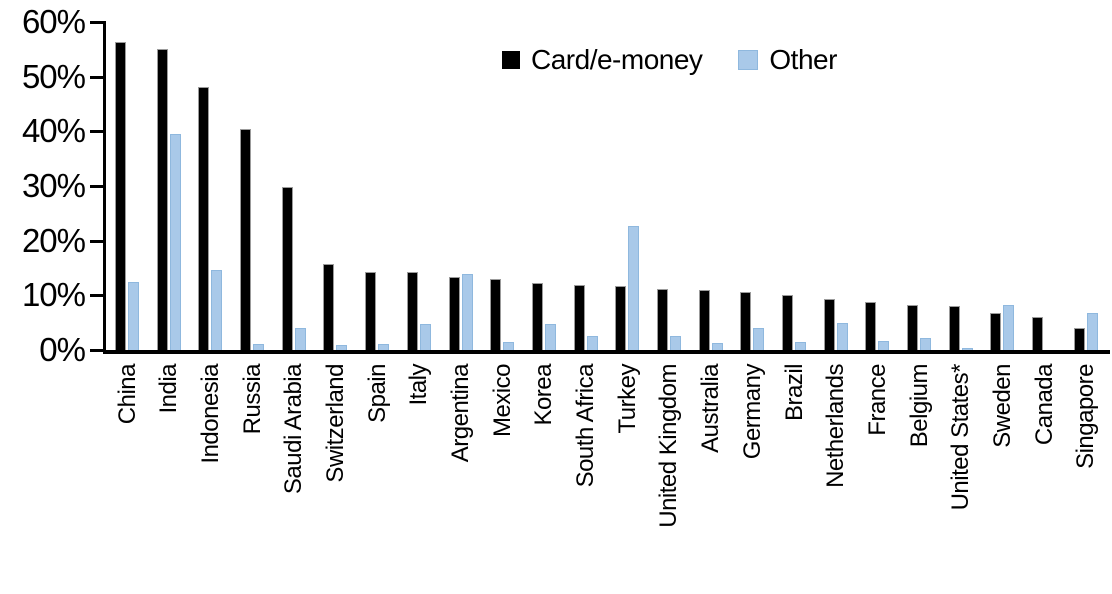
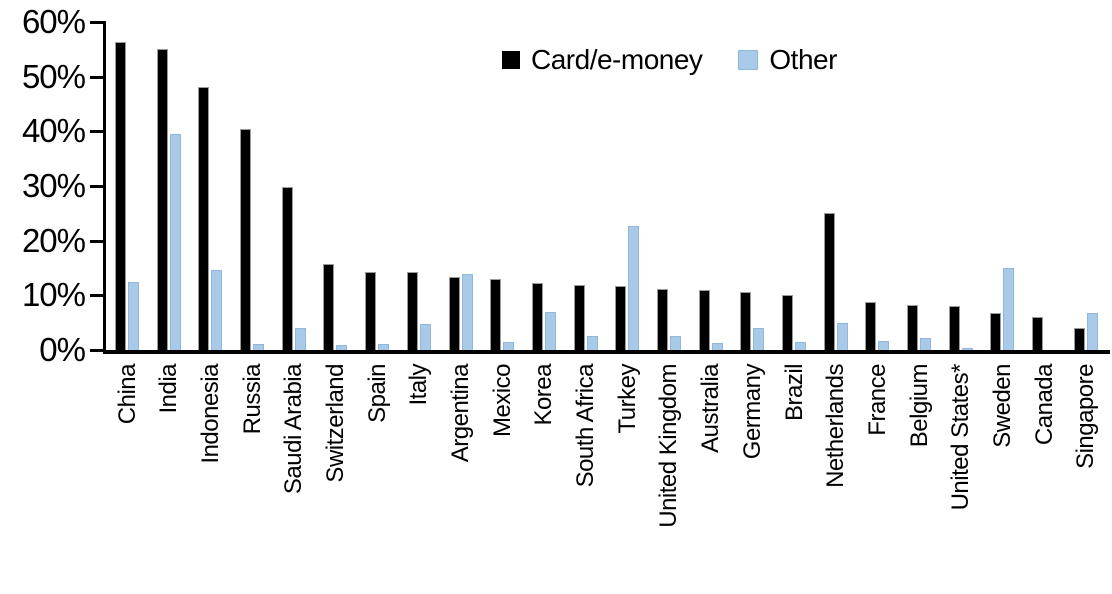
Other/Korea: 5% -> 7%
Card/e-money/Netherlands: 9% -> 25%
Other/Sweden: 8% -> 15%
